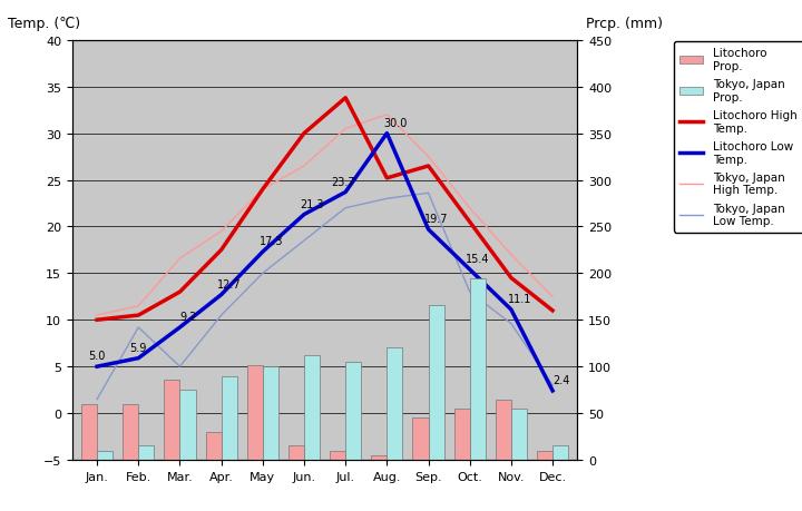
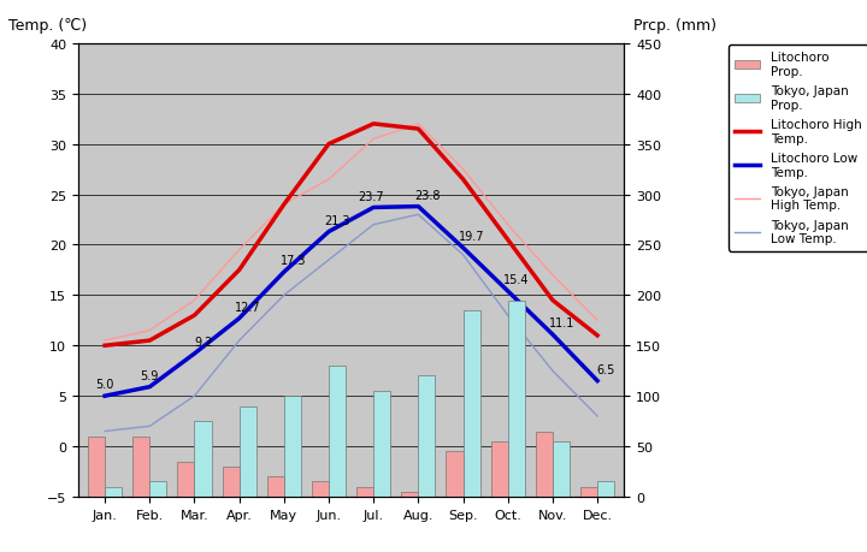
Tokyo, Japan Low Temp./Feb.: 9.2 -> 2.0
Litochoro Prop./Mar.: 86 -> 35
Tokyo, Japan High Temp./Mar.: 16.6 -> 14.5
Litochoro Prop./May: 102 -> 20
Tokyo, Japan Prop./Jun.: 112 -> 130
Litochoro High Temp./Jul.: 33.8 -> 32.0
Litochoro High Temp./Aug.: 25.2 -> 31.5
Litochoro Low Temp./Aug.: 30.0 -> 23.8
Tokyo, Japan Low Temp./Sep.: 23.6 -> 19.0
Tokyo, Japan Prop./Sep.: 166 -> 185
Tokyo, Japan Low Temp./Nov.: 9.6 -> 7.5
Litochoro Low Temp./Dec.: 2.4 -> 6.5
